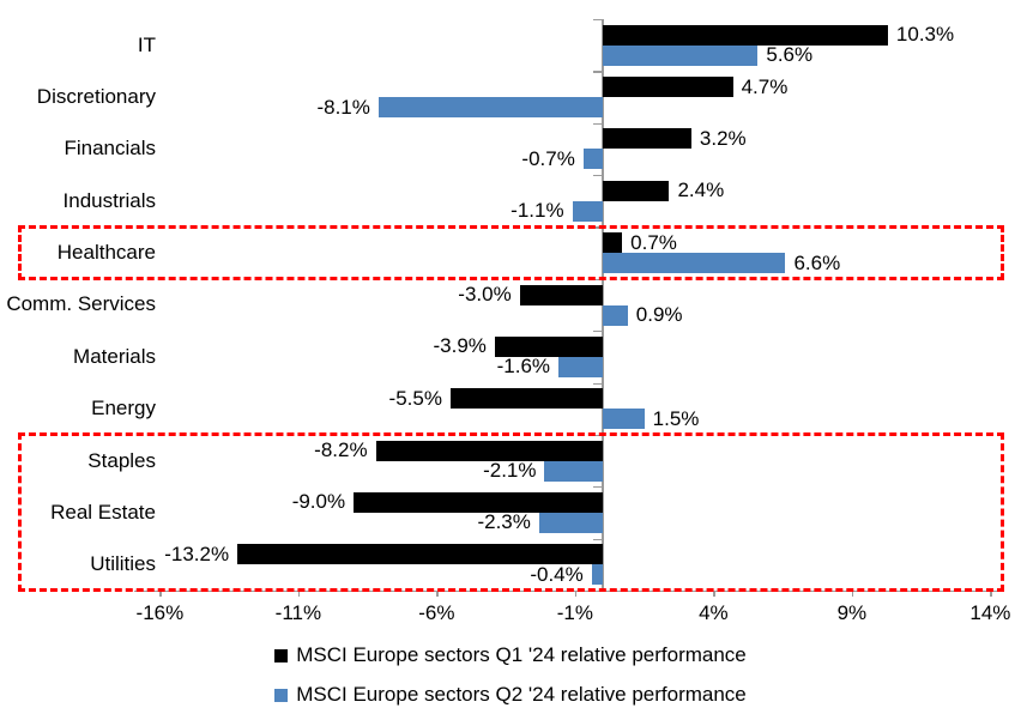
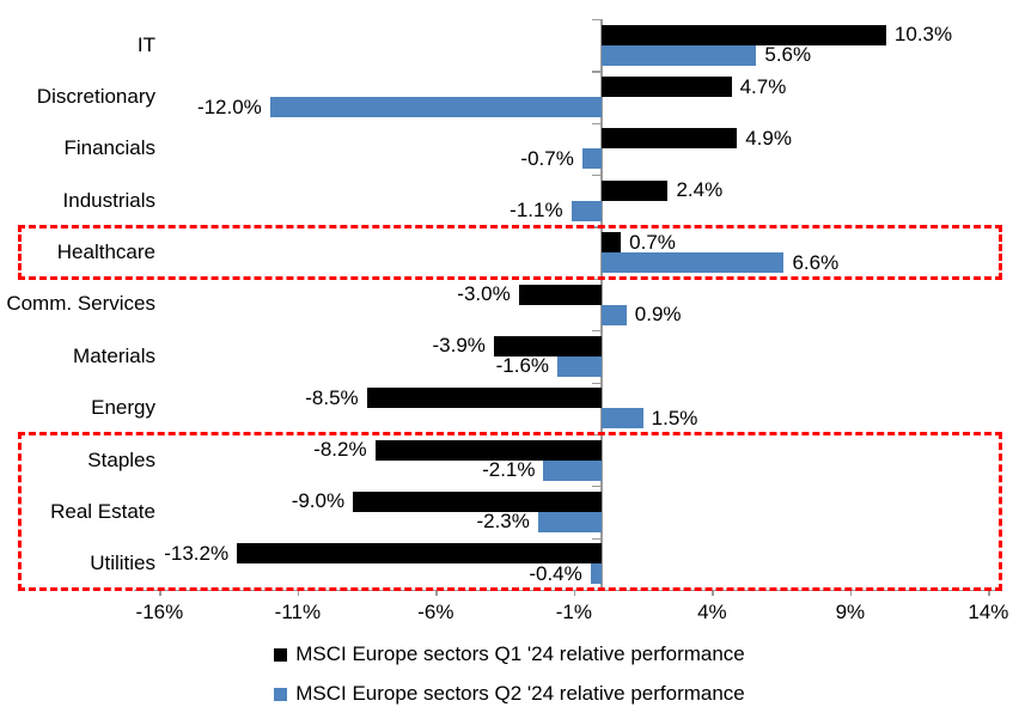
MSCI Europe sectors Q2 '24 relative performance/Discretionary: -8.1% -> -12.0%
MSCI Europe sectors Q1 '24 relative performance/Financials: 3.2% -> 4.9%
MSCI Europe sectors Q1 '24 relative performance/Energy: -5.5% -> -8.5%
